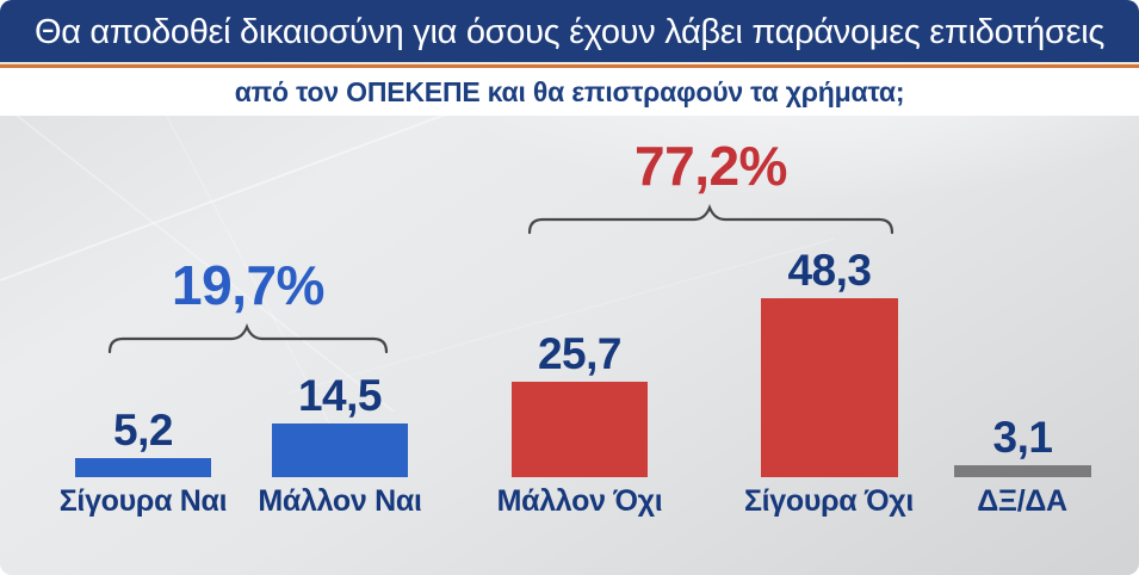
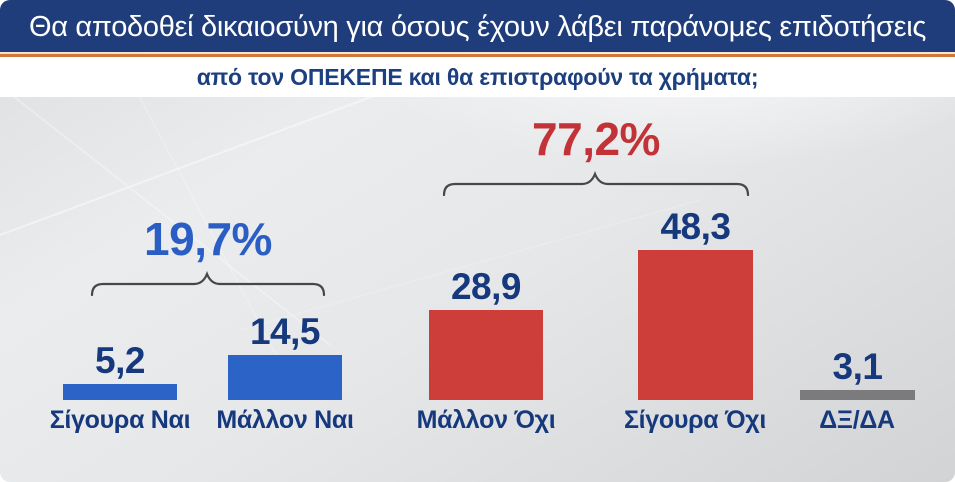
Μάλλον Όχι: 25,7 -> 28,9
